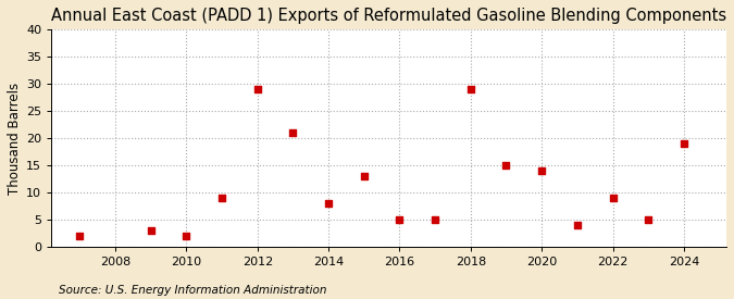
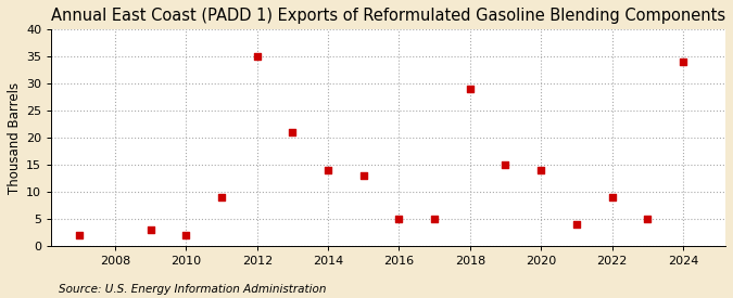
2012: 29 -> 35
2014: 8 -> 14
2024: 19 -> 34
